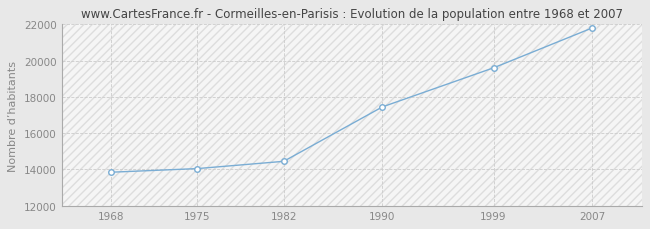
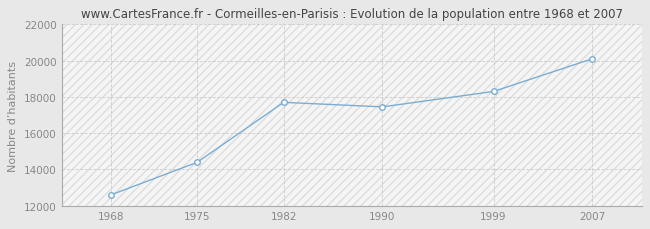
1968: 13800 -> 12600
1975: 14000 -> 14400
1982: 14400 -> 17700
1999: 19600 -> 18300
2007: 21800 -> 20100
